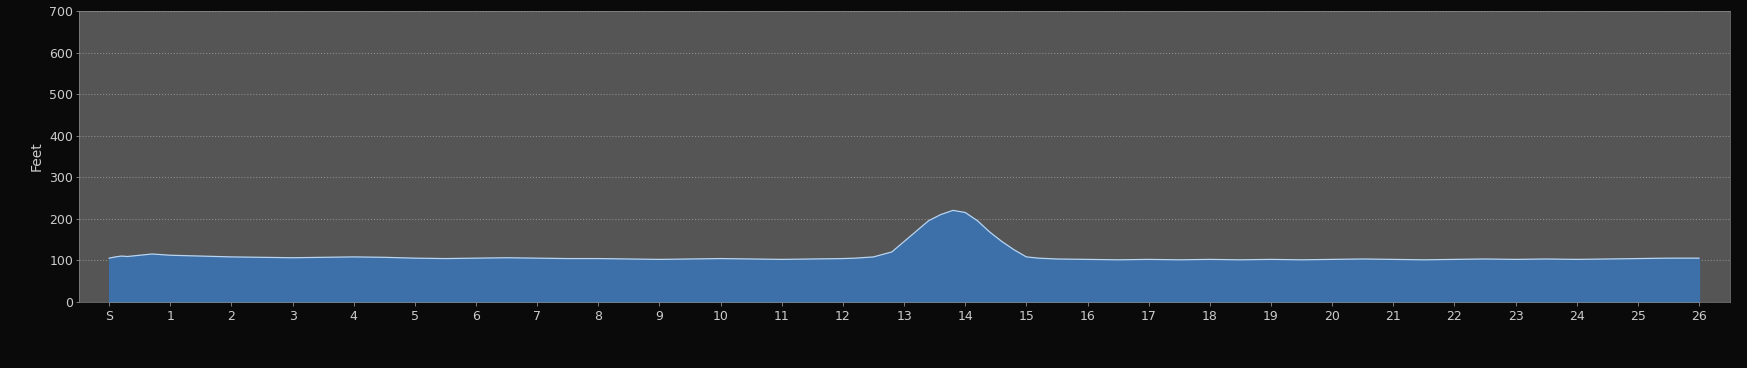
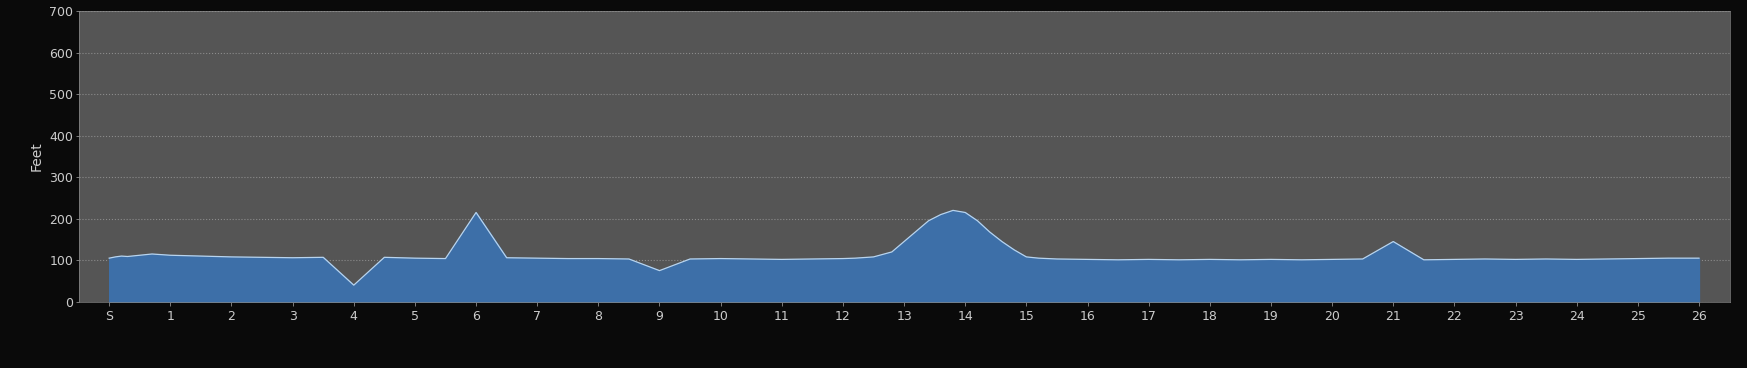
4: 108 -> 40
6: 105 -> 215
9: 102 -> 75
21: 102 -> 145
